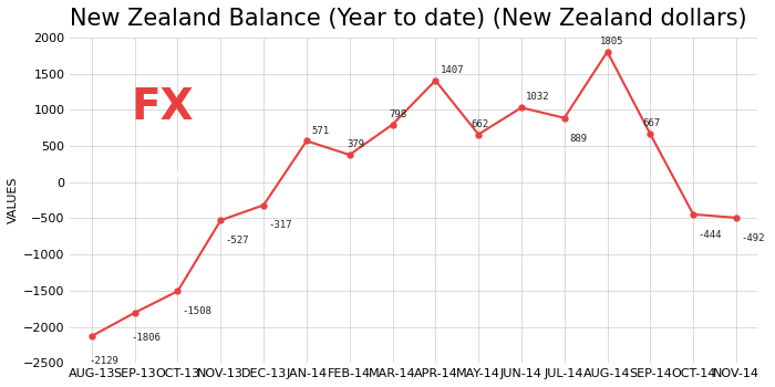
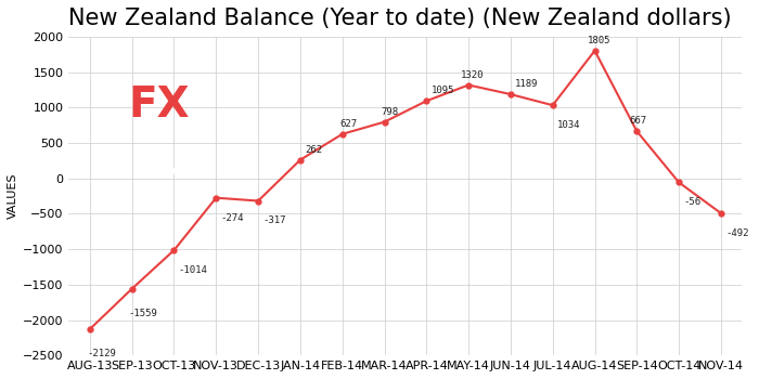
SEP-13: -1806 -> -1559
OCT-13: -1508 -> -1014
NOV-13: -527 -> -274
JAN-14: 571 -> 262
FEB-14: 379 -> 627
APR-14: 1407 -> 1095
MAY-14: 662 -> 1320
JUN-14: 1032 -> 1189
JUL-14: 889 -> 1034
OCT-14: -444 -> -56
